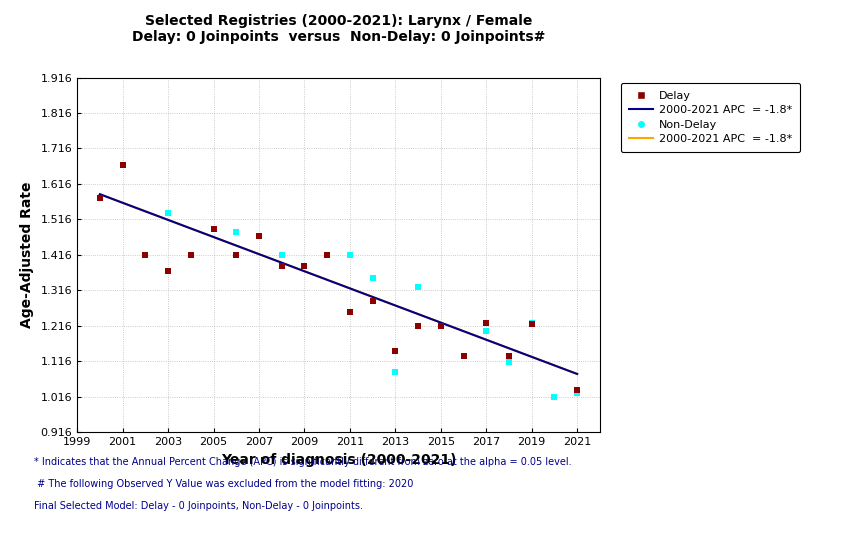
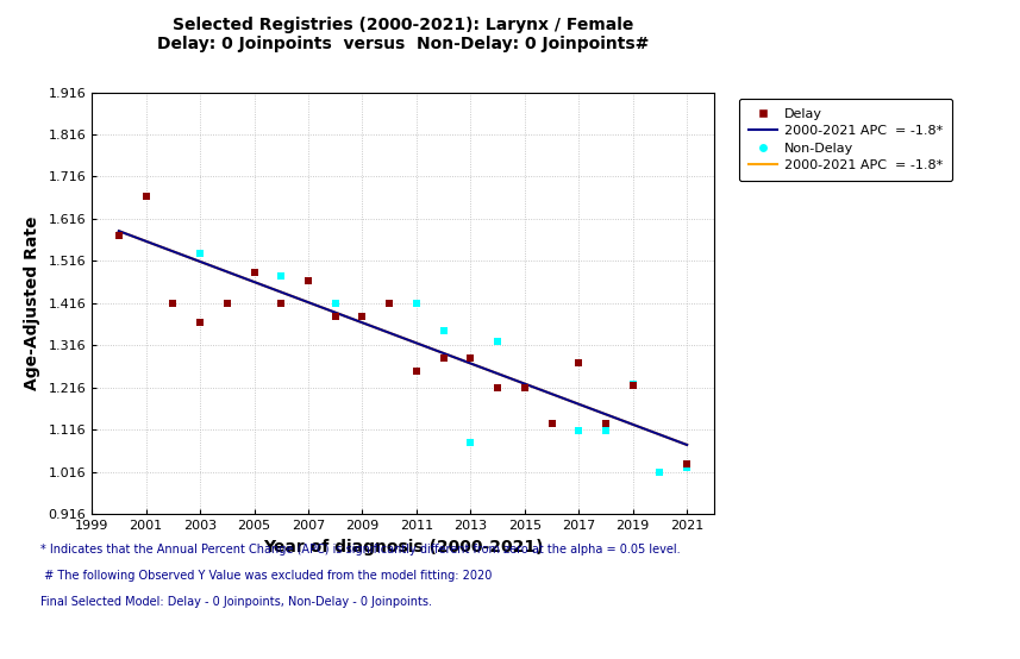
Delay/2013: 1.145 -> 1.285
Delay/2017: 1.225 -> 1.275
Non-Delay/2017: 1.200 -> 1.115
